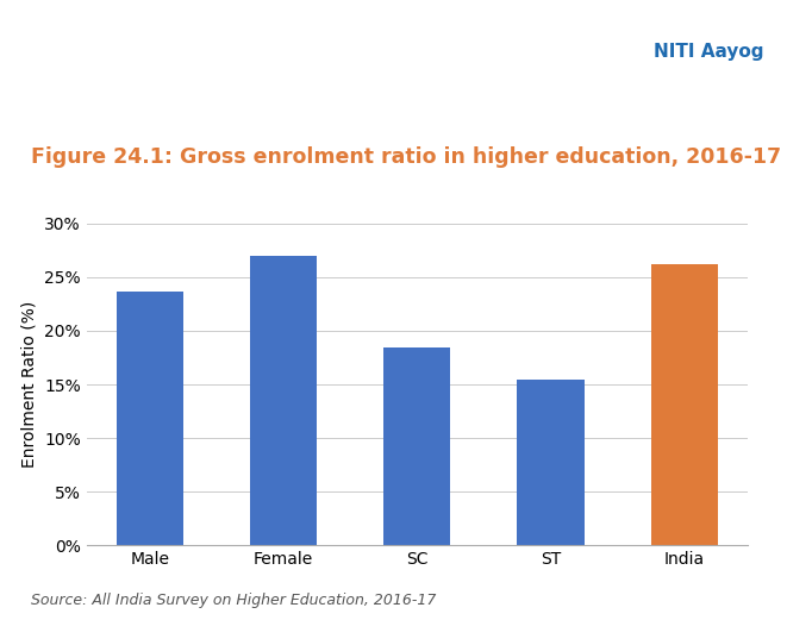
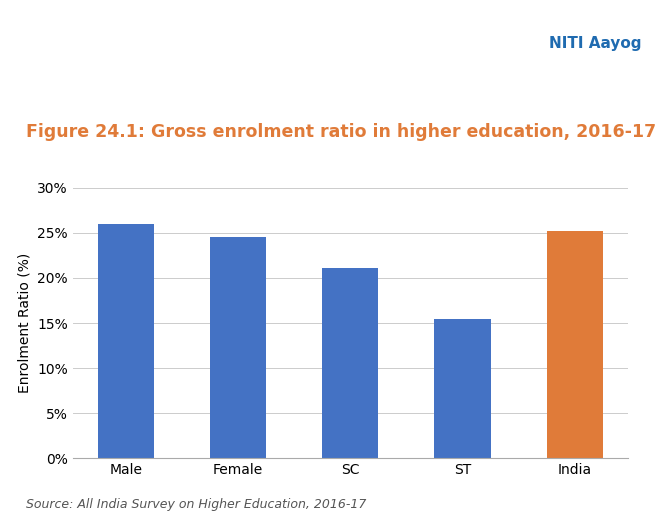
Male: 23.6% -> 26.0%
Female: 27.0% -> 24.5%
SC: 18.4% -> 21.1%
India: 26.2% -> 25.2%
